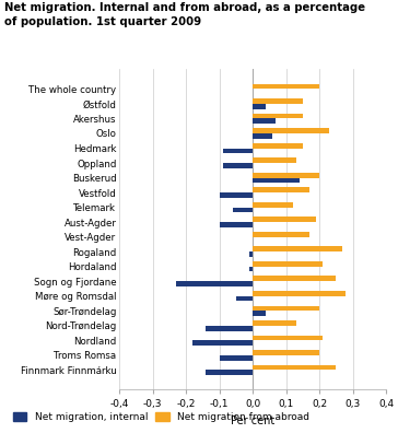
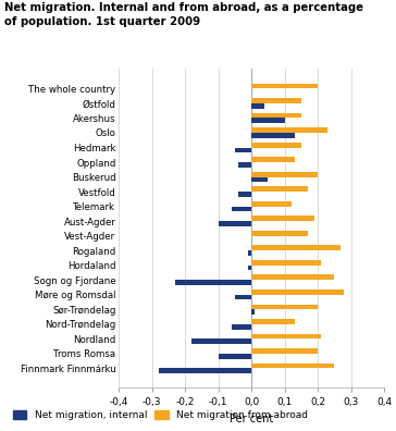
Net migration, internal/Akershus: 0,07 -> 0,10
Net migration, internal/Oslo: 0,06 -> 0,13
Net migration, internal/Hedmark: -0,09 -> -0,05
Net migration, internal/Oppland: -0,09 -> -0,04
Net migration, internal/Buskerud: 0,14 -> 0,05
Net migration, internal/Vestfold: -0,10 -> -0,04
Net migration, internal/Sør-Trøndelag: 0,04 -> 0,01
Net migration, internal/Nord-Trøndelag: -0,14 -> -0,06
Net migration, internal/Finnmark Finnmárku: -0,14 -> -0,28
